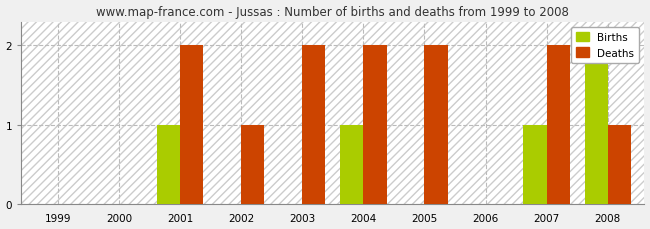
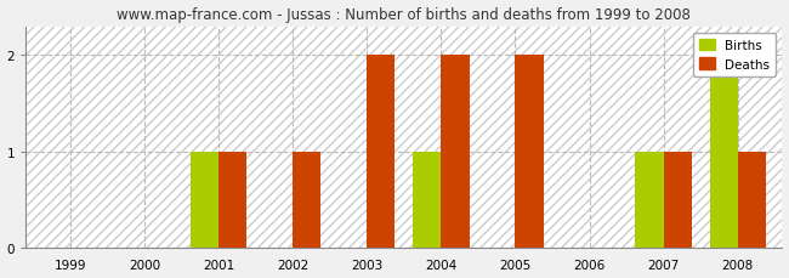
Deaths/2001: 2 -> 1
Deaths/2007: 2 -> 1
